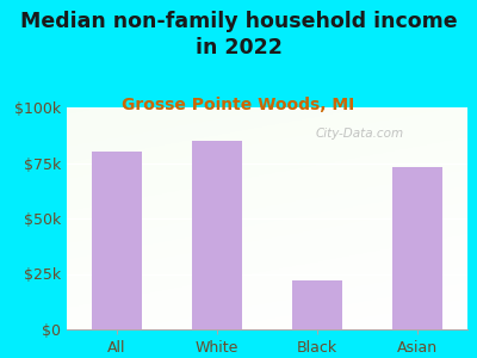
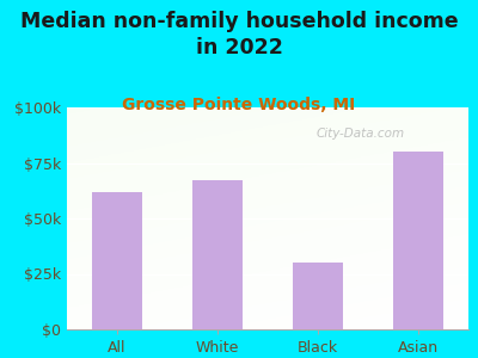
All: $80k -> $62k
White: $85k -> $67k
Black: $22k -> $30k
Asian: $73k -> $80k
